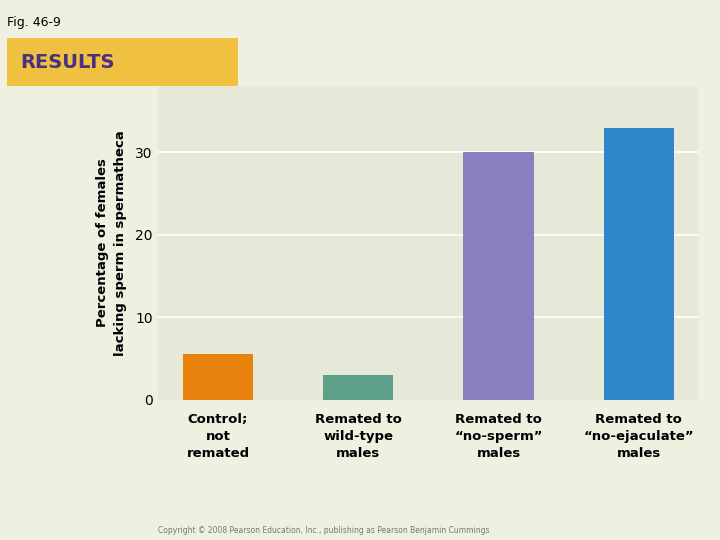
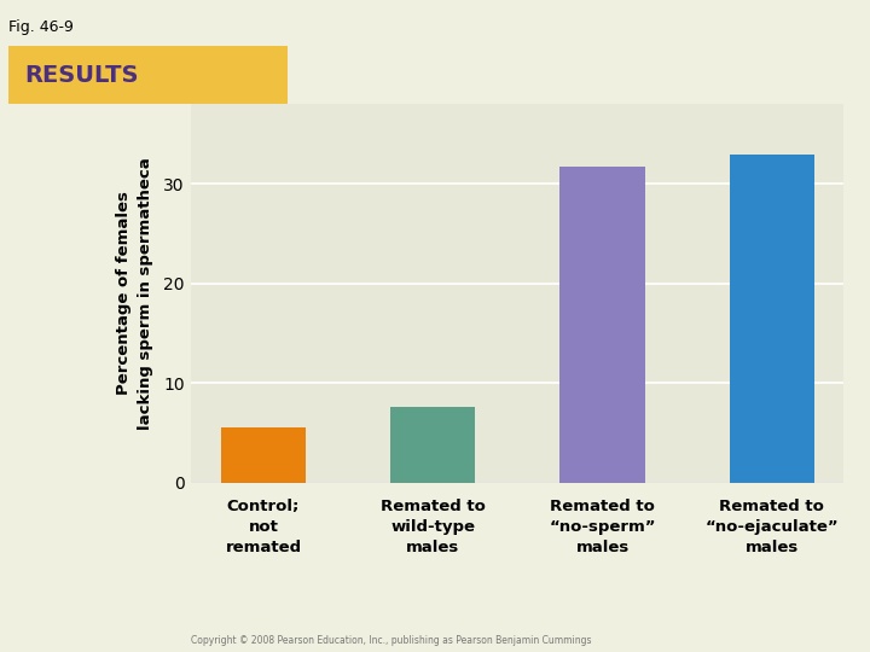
Remated to wild-type males: 3.0 -> 7.6
Remated to “no-sperm” males: 30.0 -> 31.8
